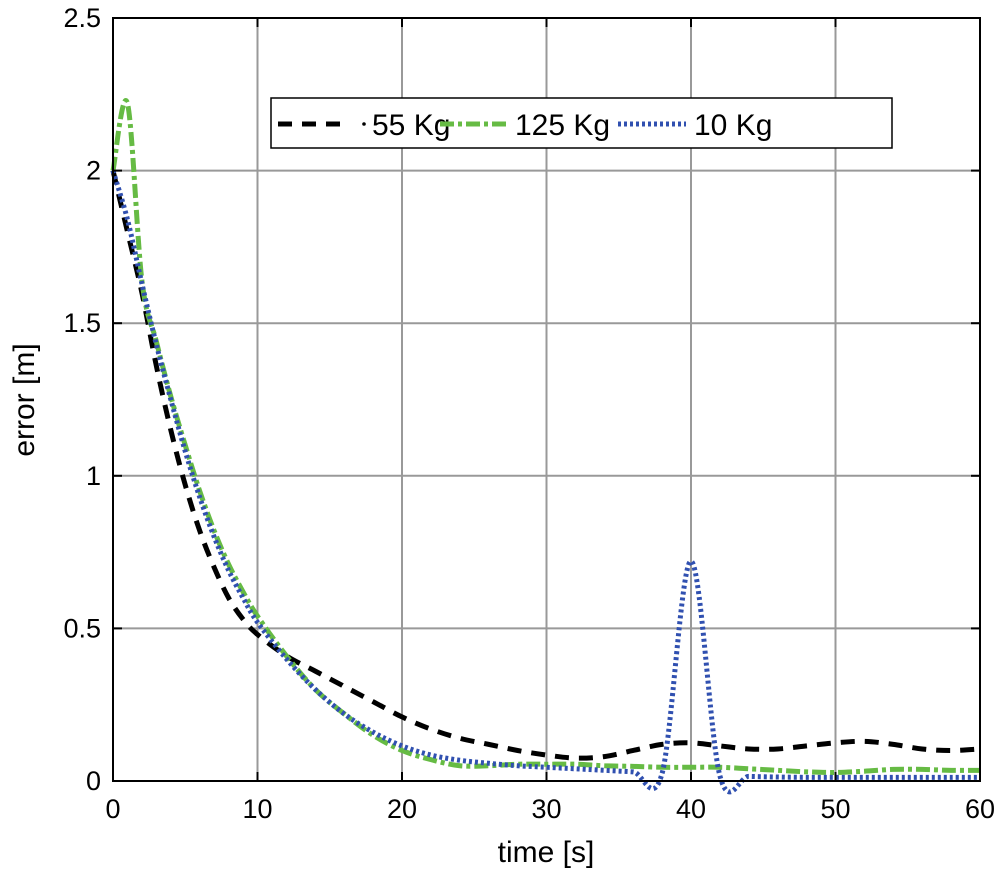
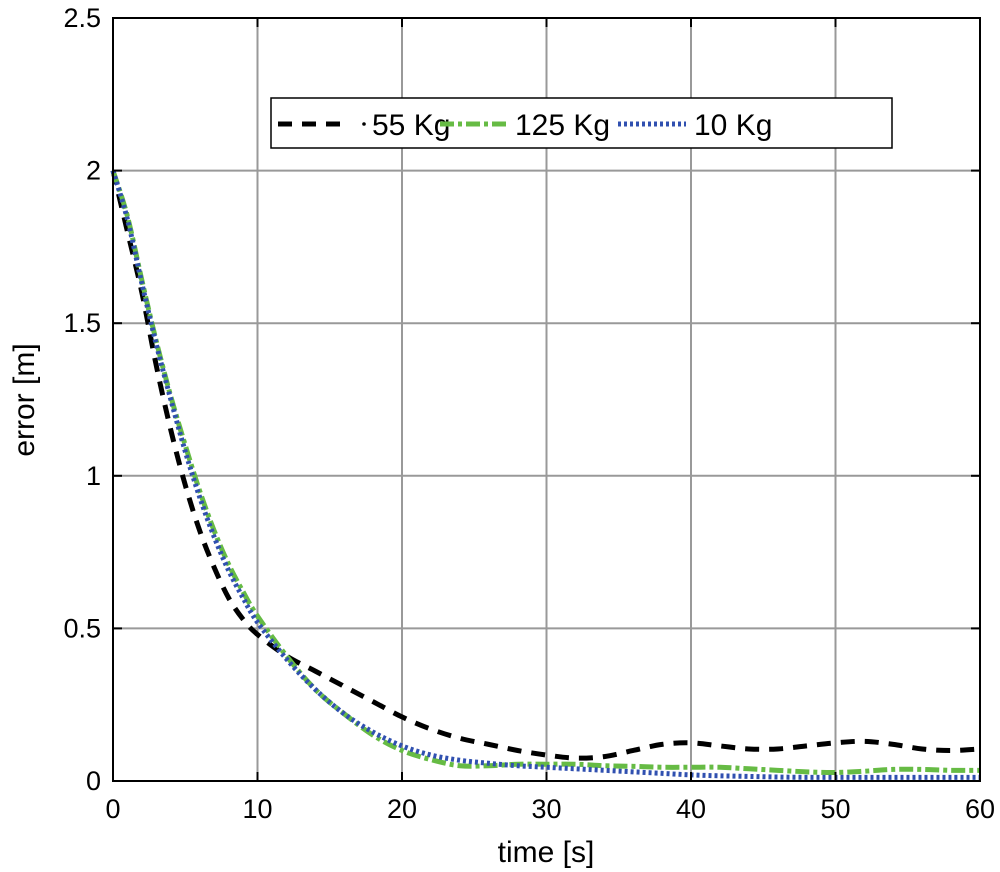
125 Kg/1: 2.22 -> 1.85
10 Kg/40: 0.72 -> 0.02
